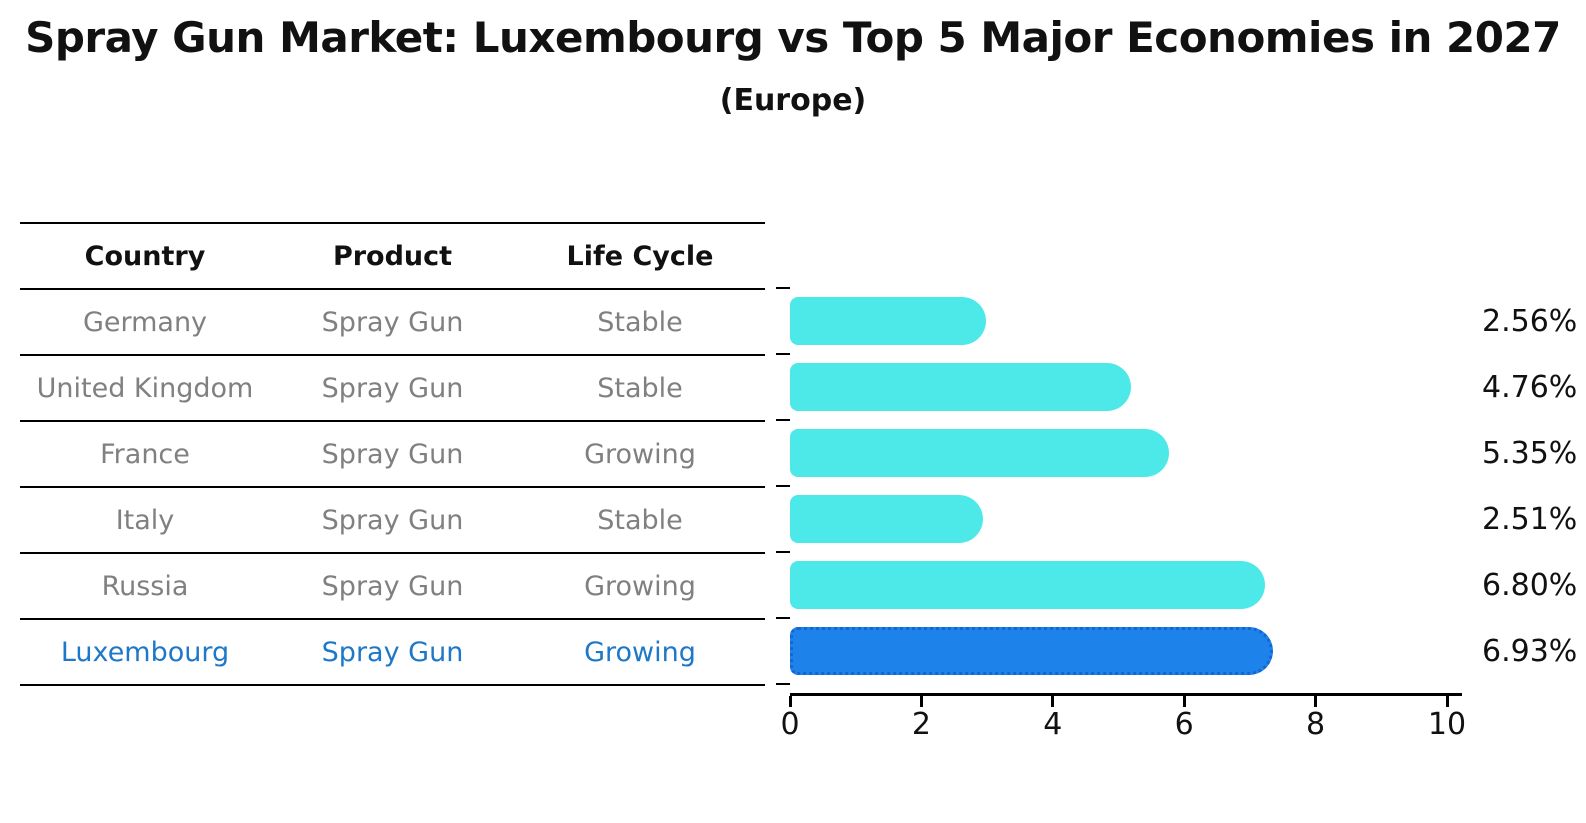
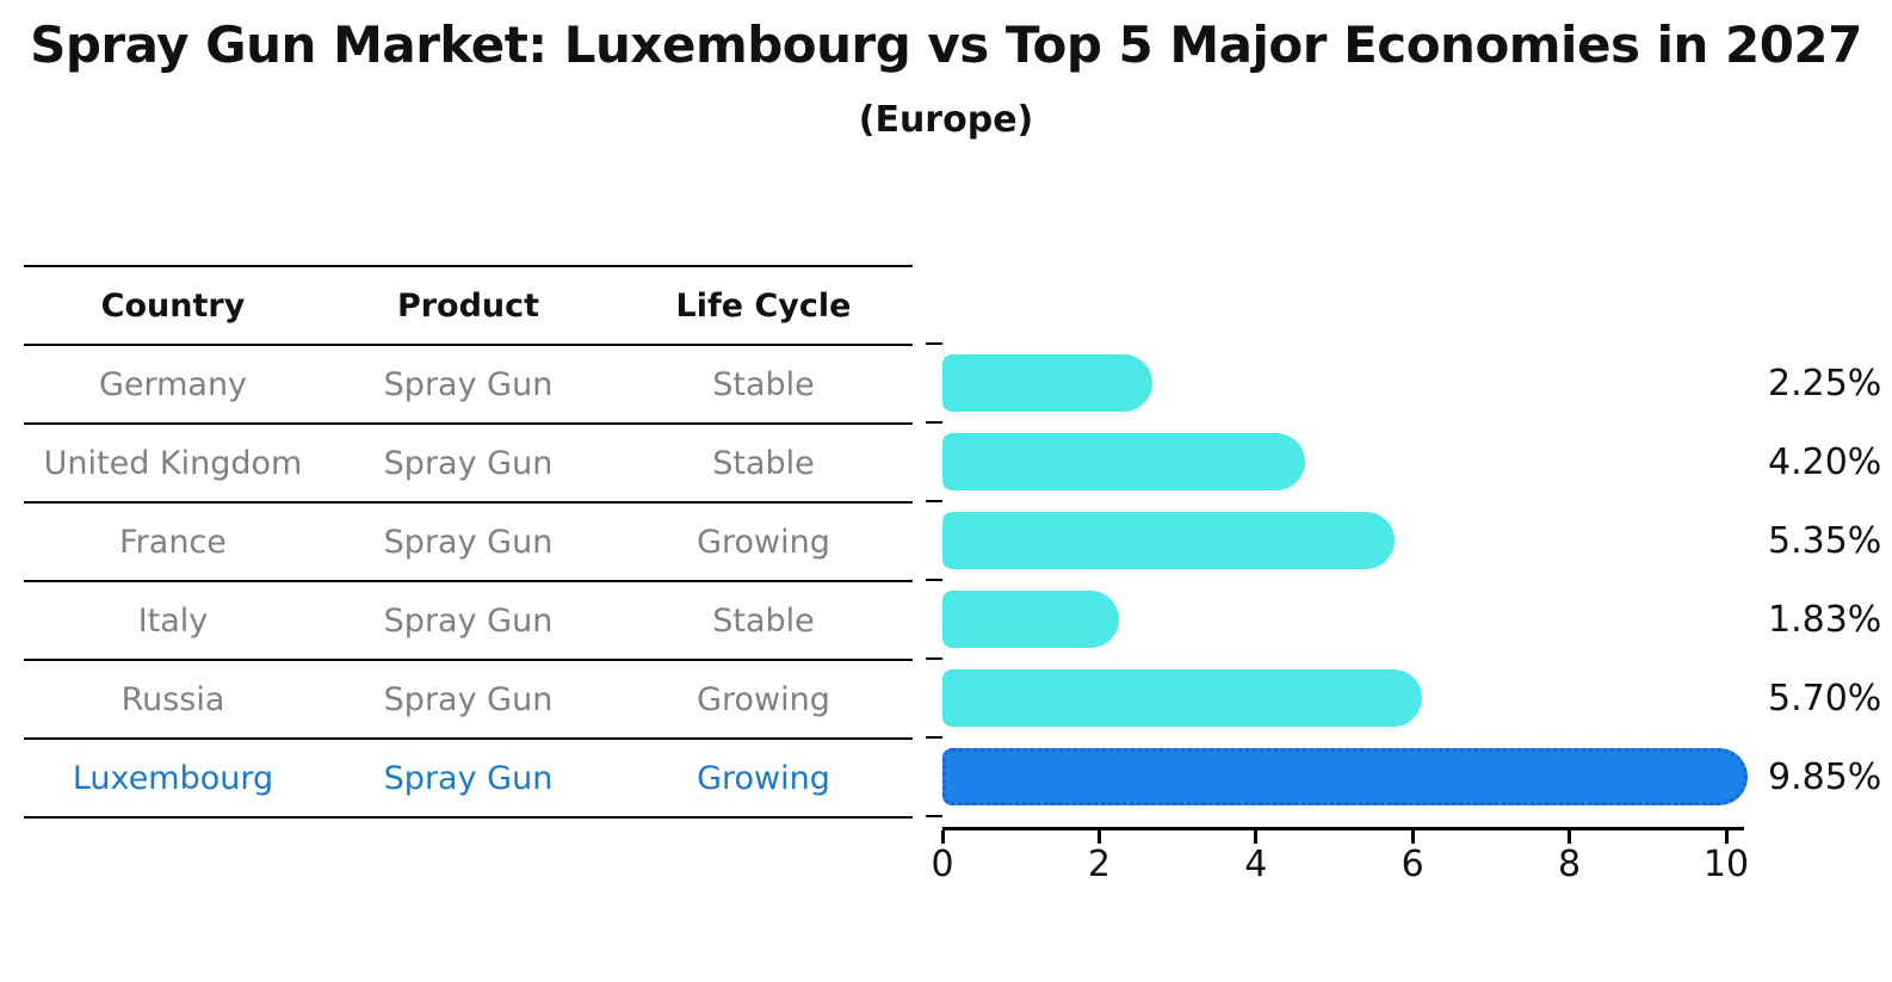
Germany: 2.56% -> 2.25%
United Kingdom: 4.76% -> 4.20%
Italy: 2.51% -> 1.83%
Russia: 6.80% -> 5.70%
Luxembourg: 6.93% -> 9.85%
